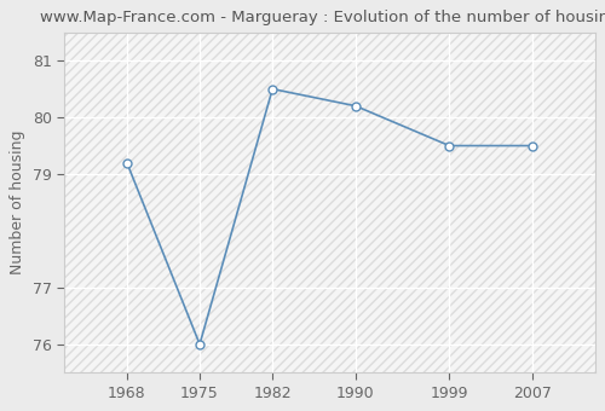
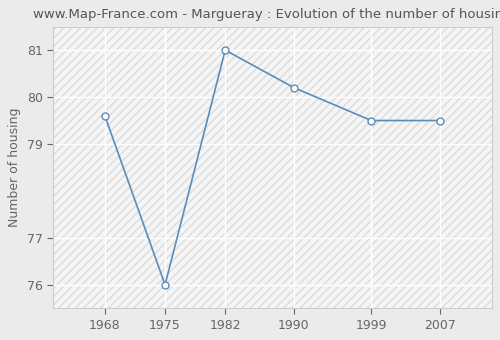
1968: 79.2 -> 79.6
1982: 80.5 -> 81.0
